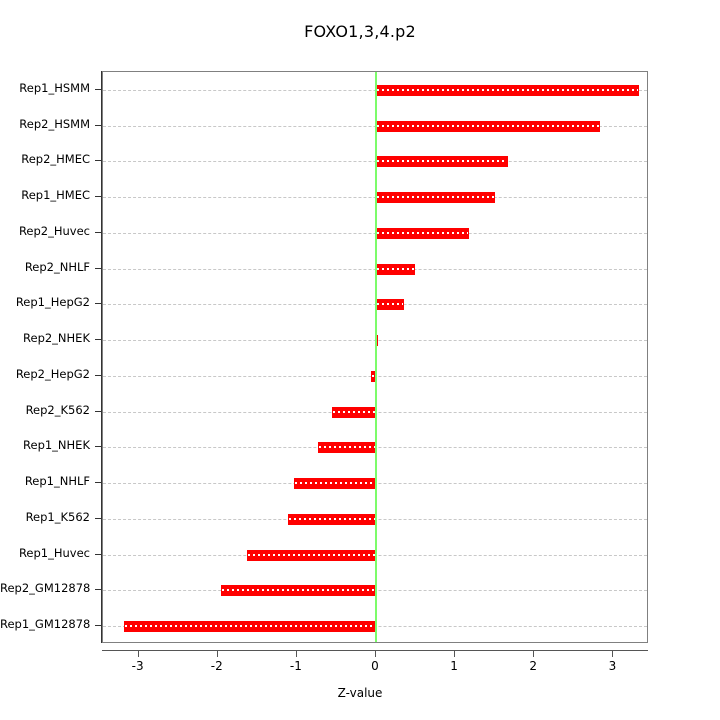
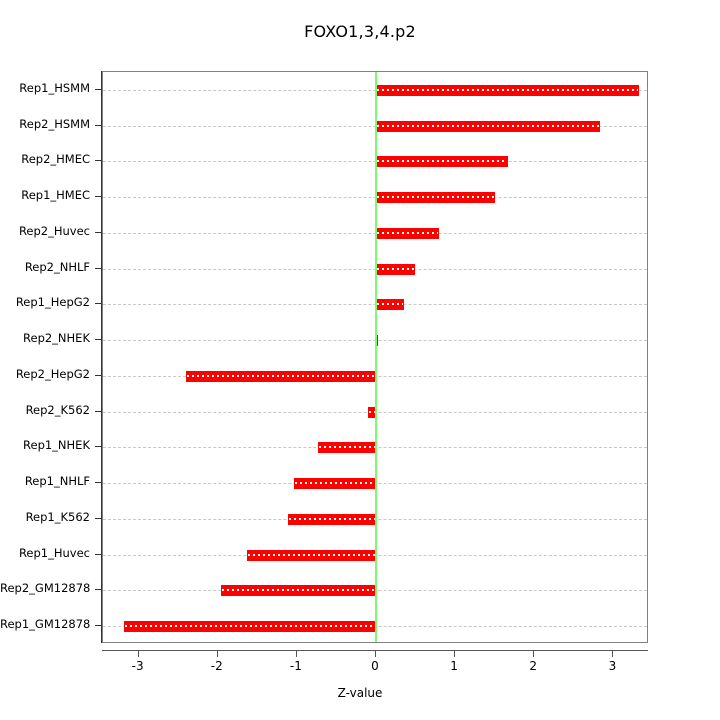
Rep2_Huvec: 1.2 -> 0.8
Rep2_HepG2: -0.1 -> -2.4
Rep2_K562: -0.6 -> -0.1
